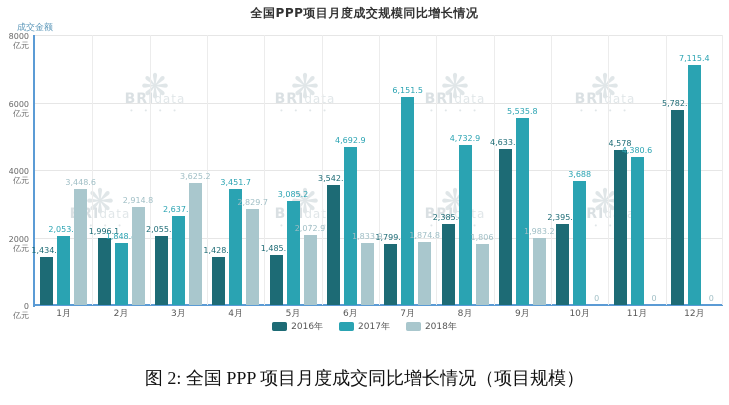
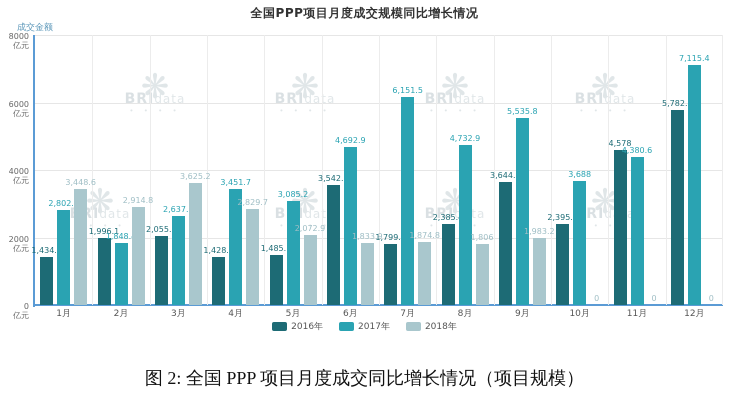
2017年/1月: 2,053.2 -> 2,802.2
2016年/9月: 4,633.6 -> 3,644.9
